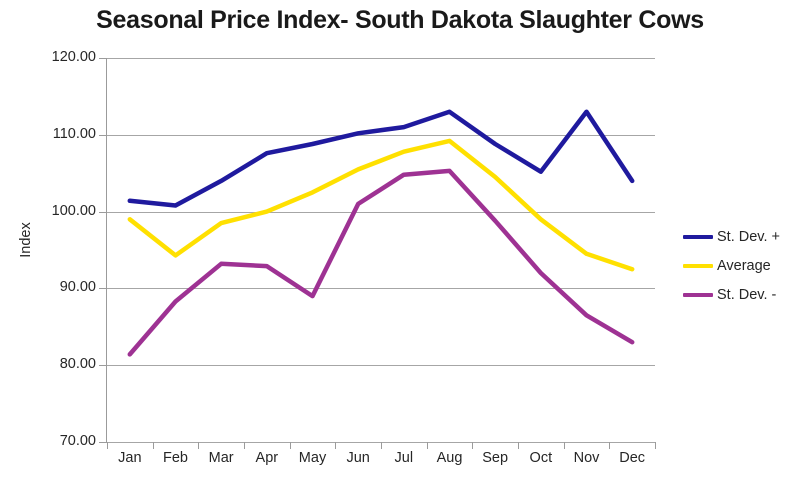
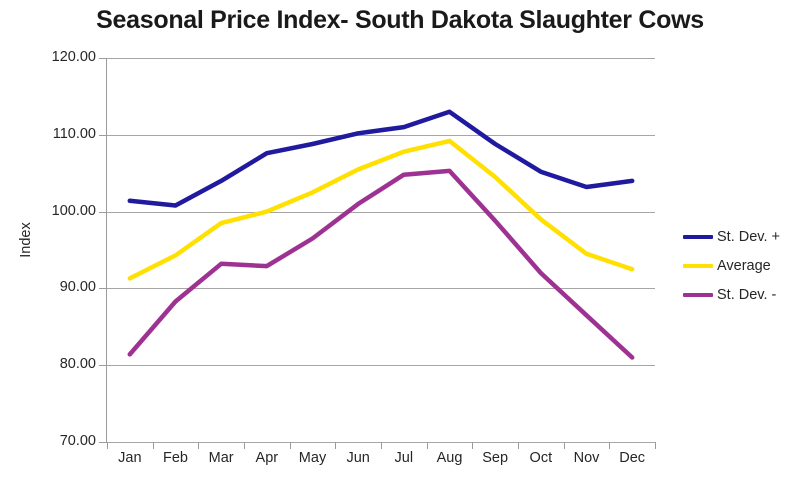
Average/Jan: 99 -> 91
St. Dev. -/May: 89 -> 96
St. Dev. +/Nov: 113 -> 103
St. Dev. -/Dec: 83 -> 81
